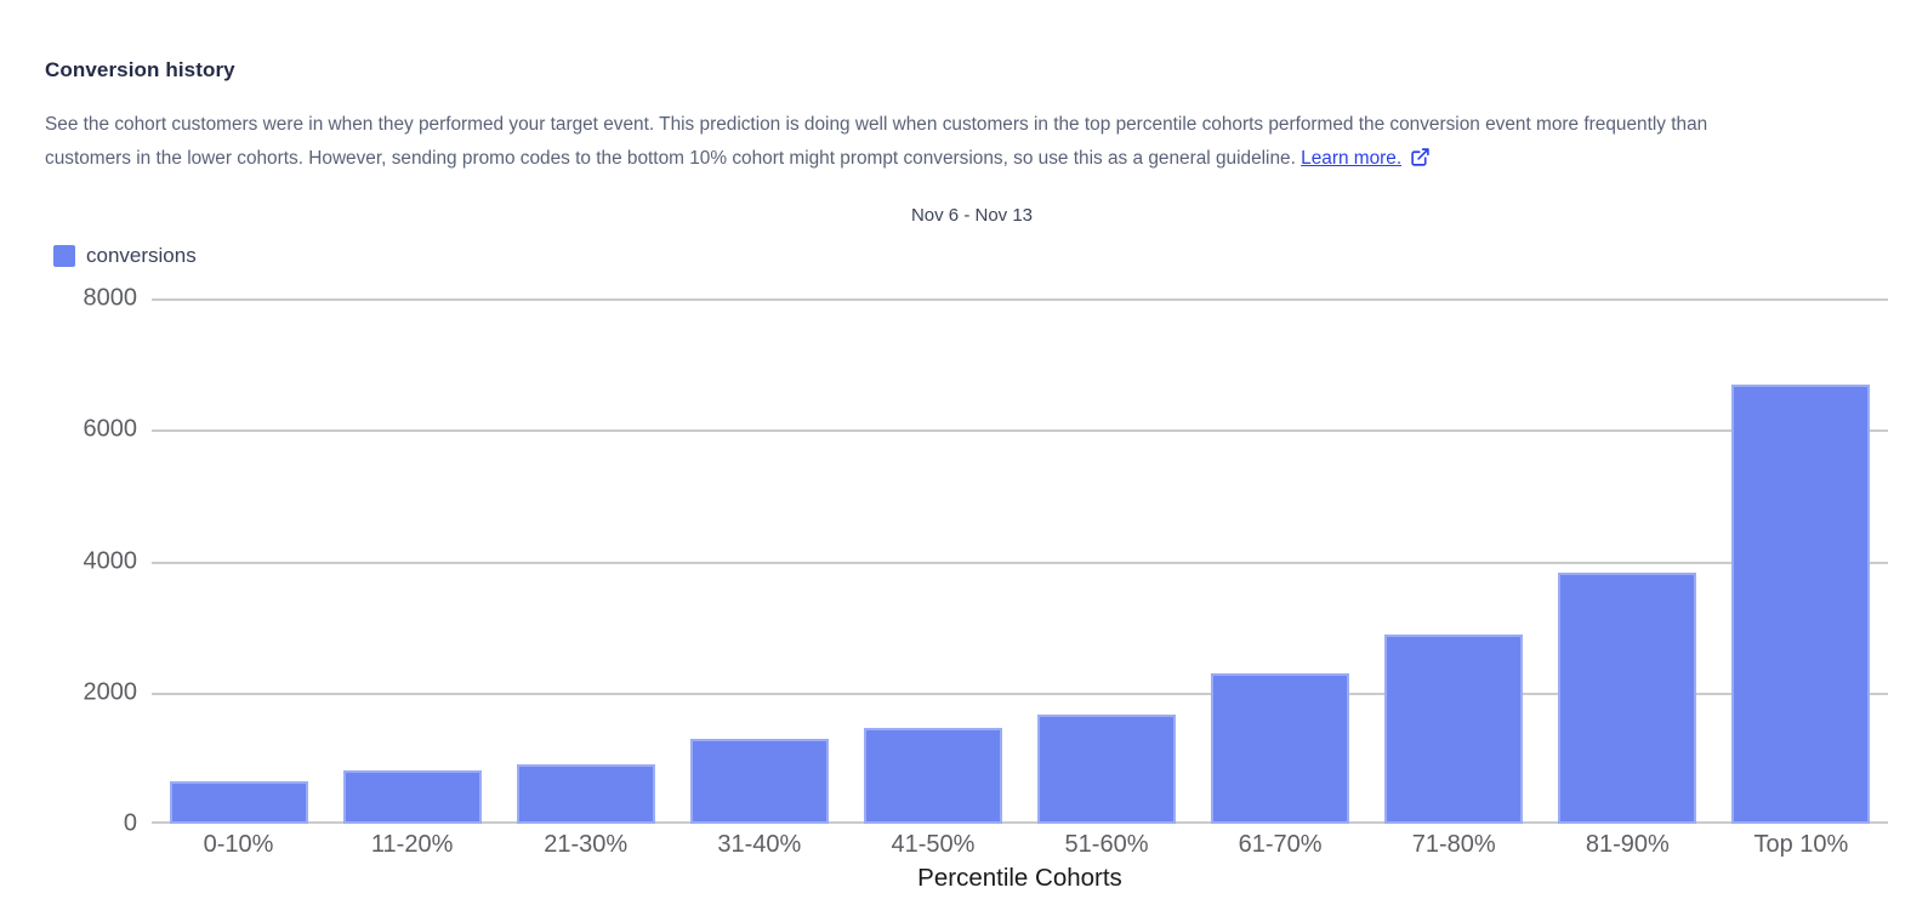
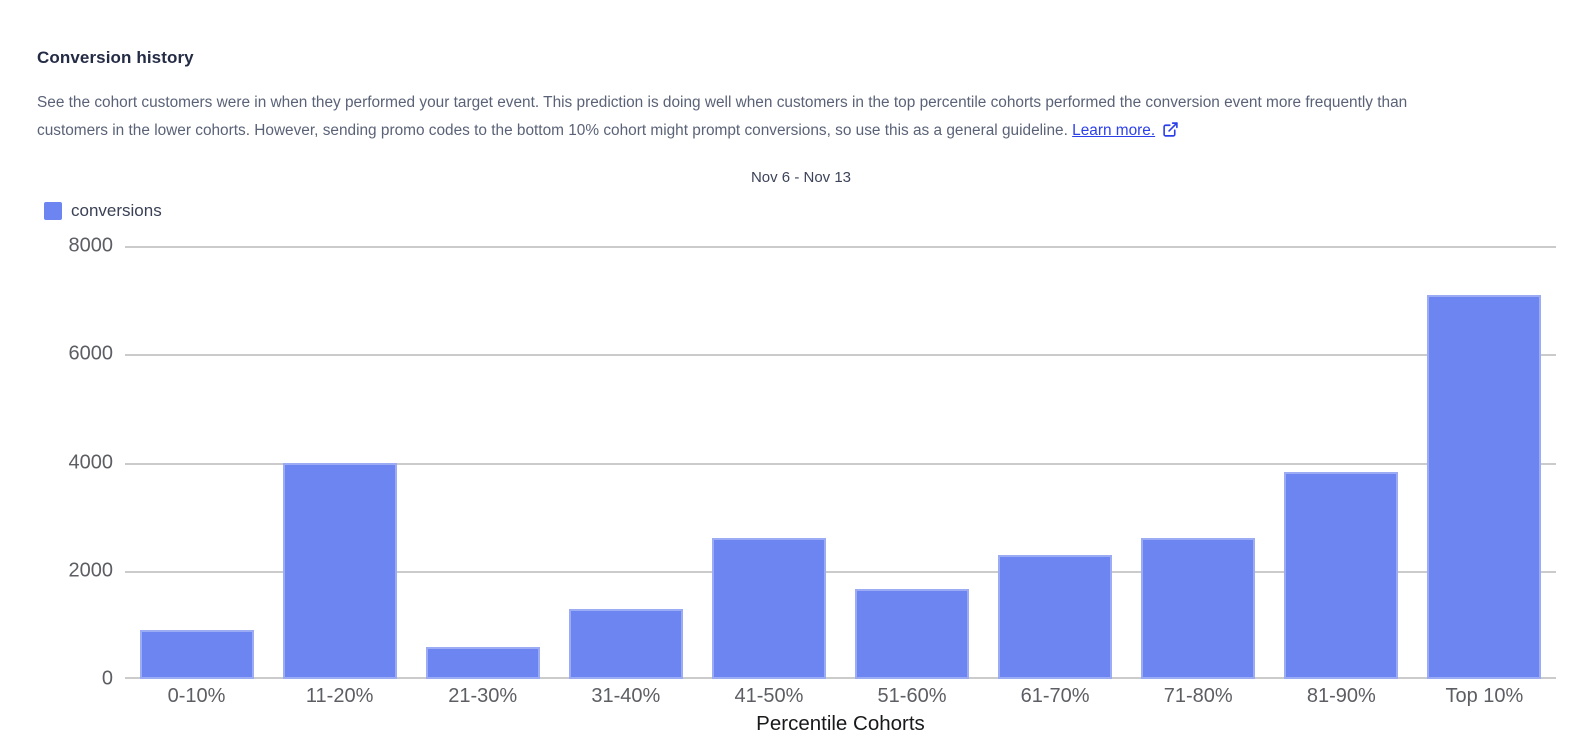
0-10%: 600 -> 900
11-20%: 800 -> 4000
21-30%: 900 -> 600
41-50%: 1500 -> 2600
71-80%: 2900 -> 2600
Top 10%: 6700 -> 7100
